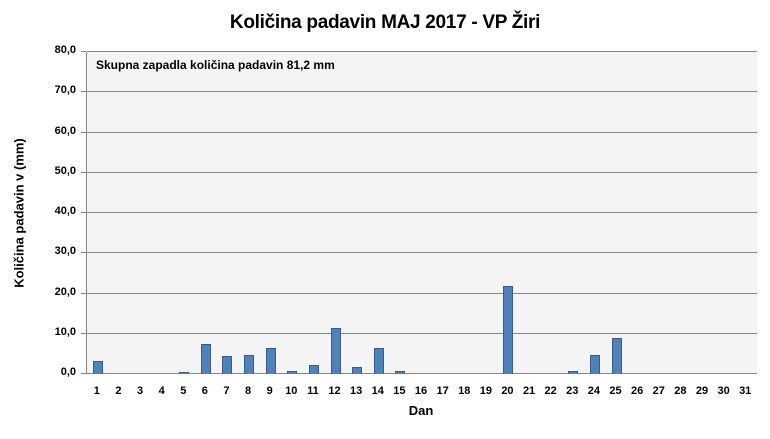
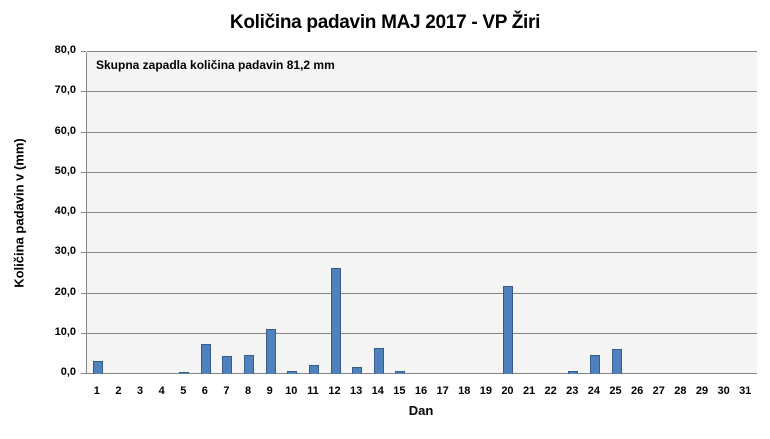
9: 6 -> 11
12: 11 -> 26
25: 9 -> 6
